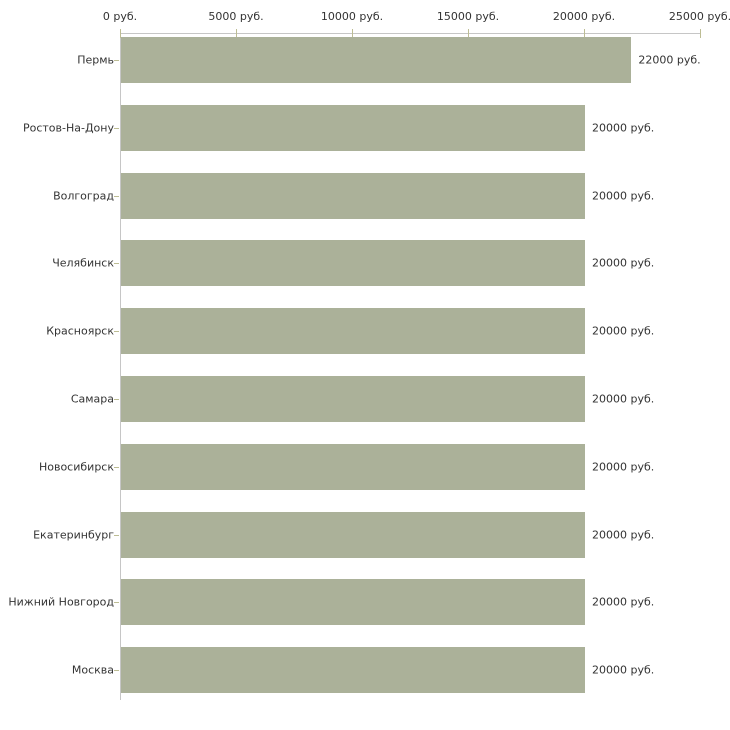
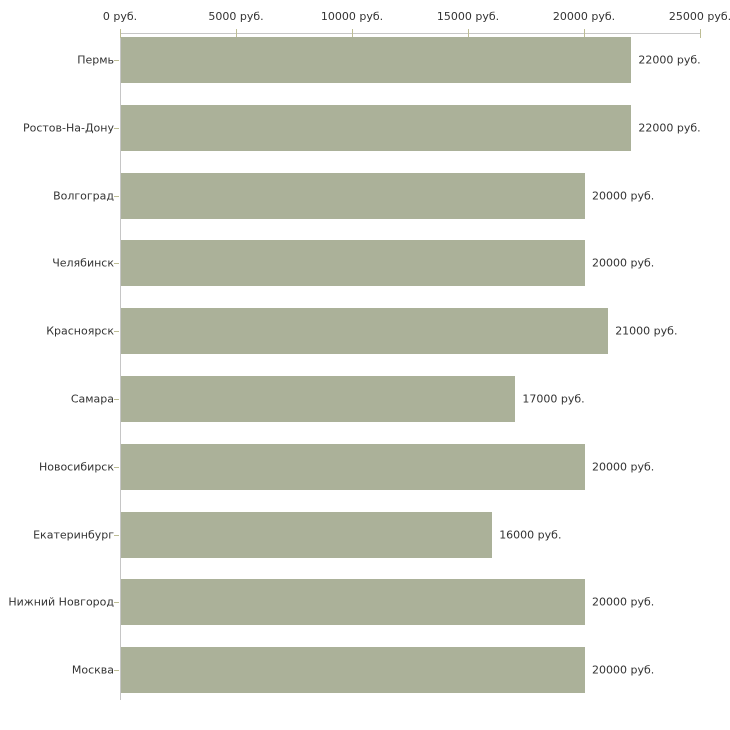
Ростов-На-Дону: 20000 -> 22000
Красноярск: 20000 -> 21000
Самара: 20000 -> 17000
Екатеринбург: 20000 -> 16000
